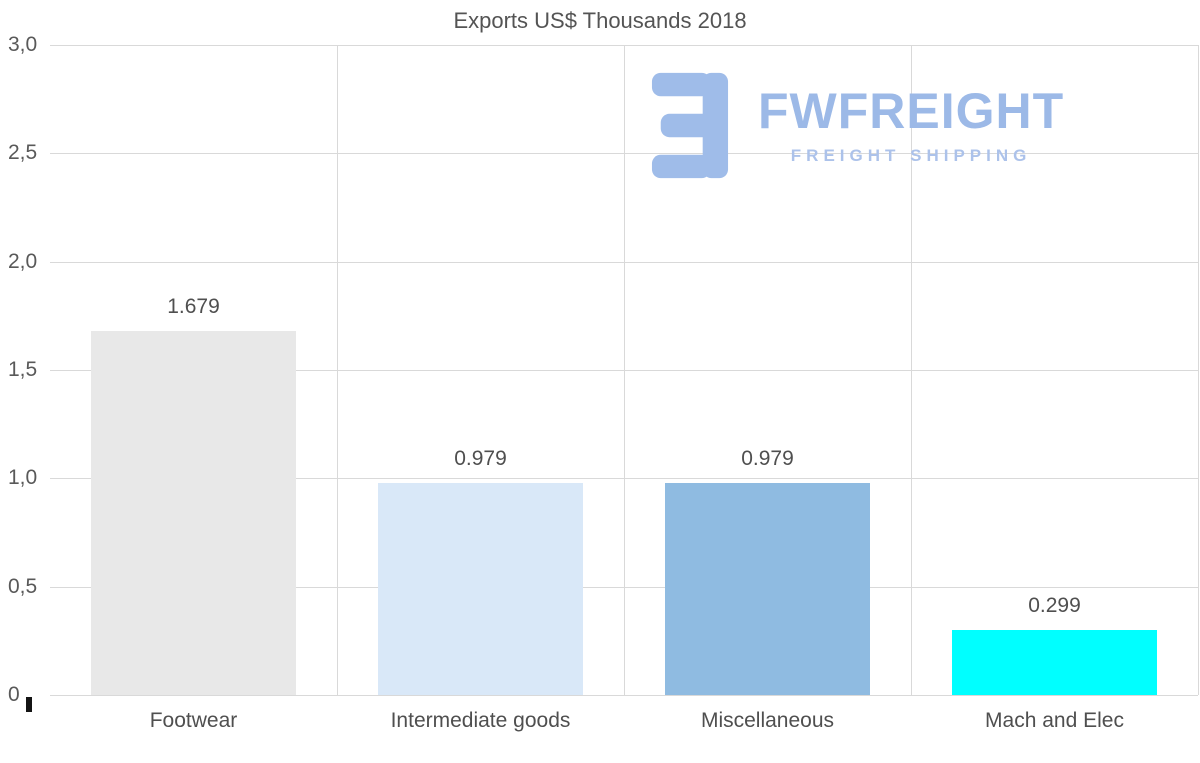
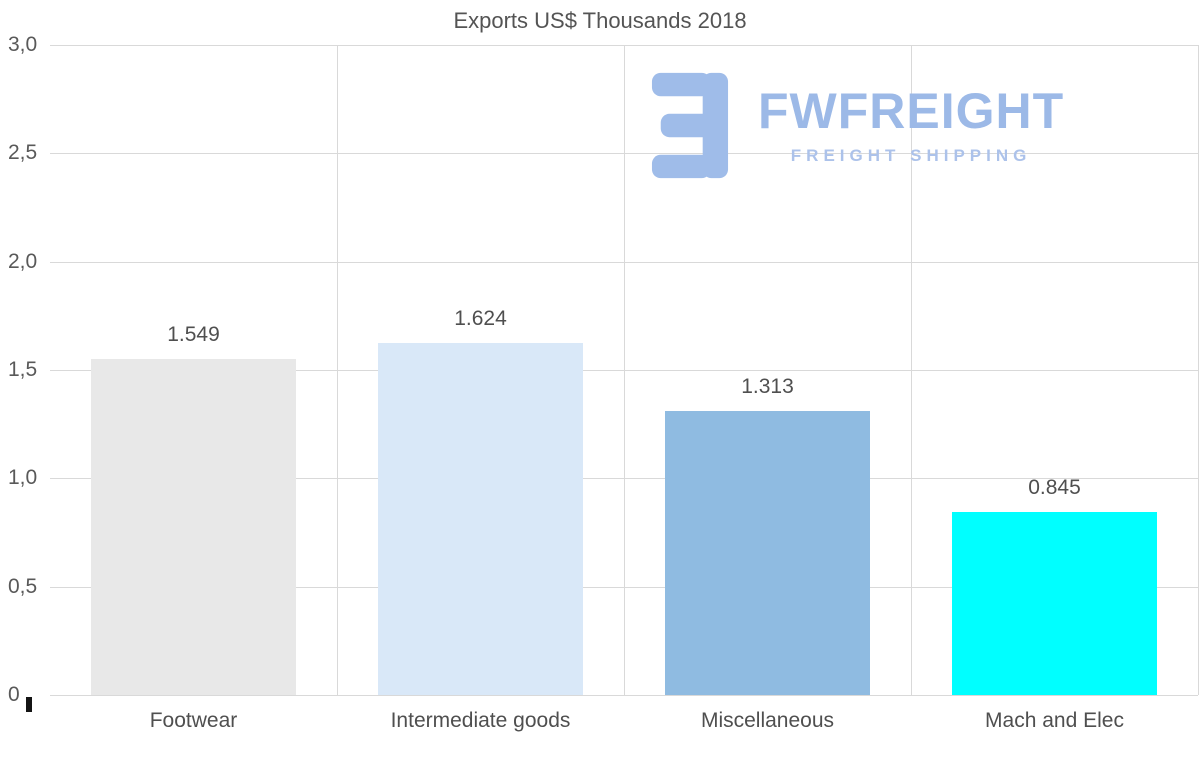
Footwear: 1.679 -> 1.549
Intermediate goods: 0.979 -> 1.624
Miscellaneous: 0.979 -> 1.313
Mach and Elec: 0.299 -> 0.845
